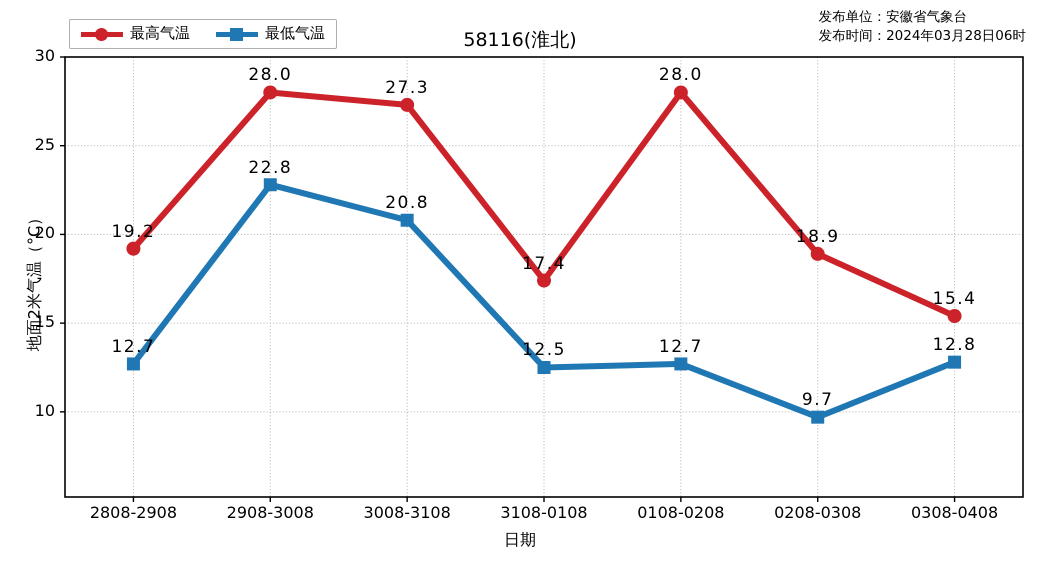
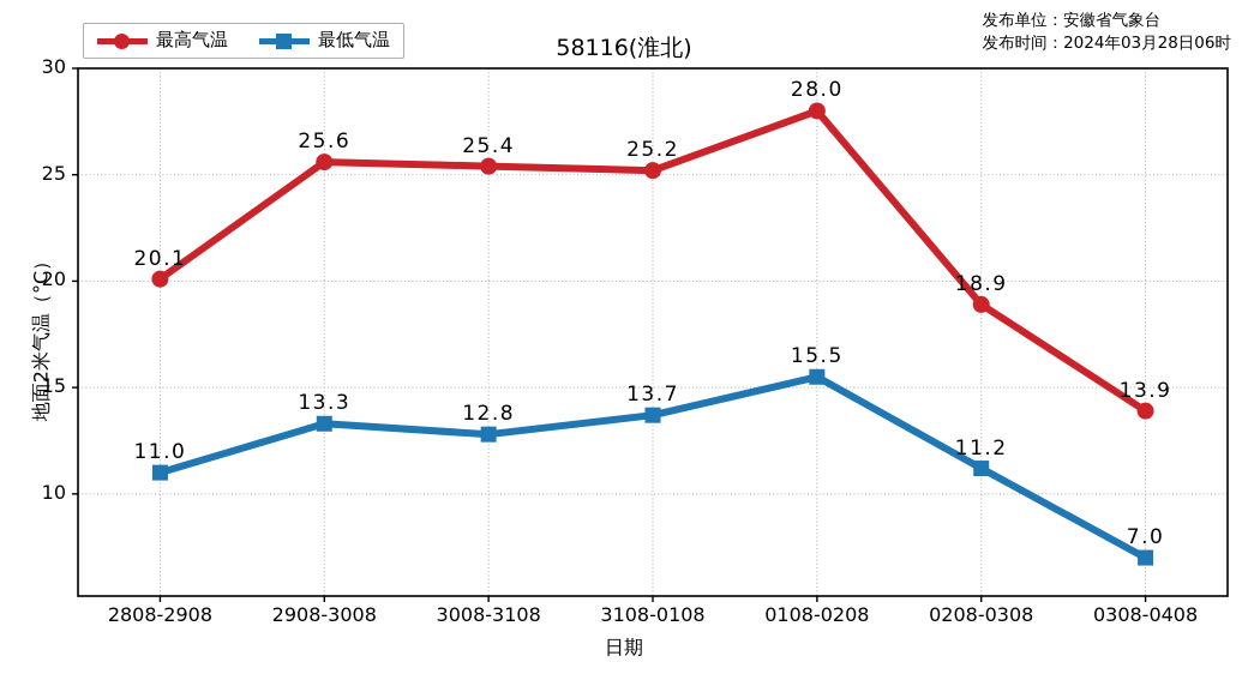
最高气温/2808-2908: 19.2 -> 20.1
最低气温/2808-2908: 12.7 -> 11.0
最高气温/2908-3008: 28.0 -> 25.6
最低气温/2908-3008: 22.8 -> 13.3
最高气温/3008-3108: 27.3 -> 25.4
最低气温/3008-3108: 20.8 -> 12.8
最高气温/3108-0108: 17.4 -> 25.2
最低气温/3108-0108: 12.5 -> 13.7
最低气温/0108-0208: 12.7 -> 15.5
最低气温/0208-0308: 9.7 -> 11.2
最高气温/0308-0408: 15.4 -> 13.9
最低气温/0308-0408: 12.8 -> 7.0
